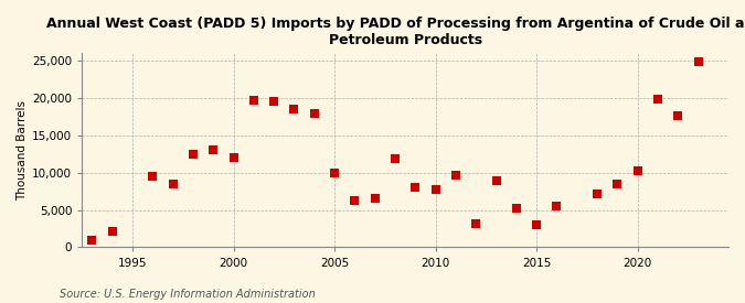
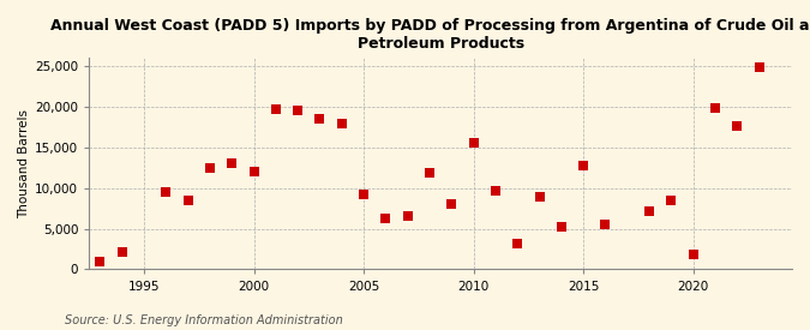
2005: 10,000 -> 9,200
2010: 7,800 -> 15,600
2015: 3,000 -> 12,800
2020: 10,200 -> 1,800
